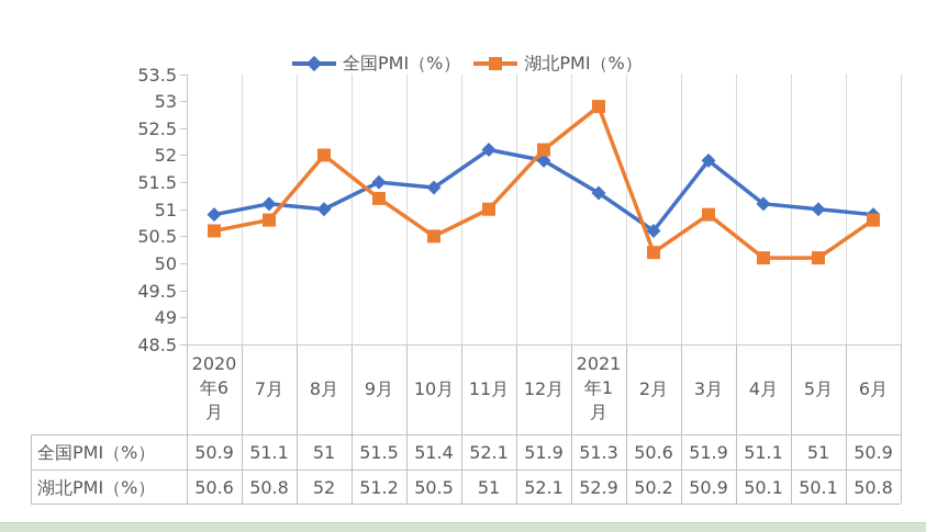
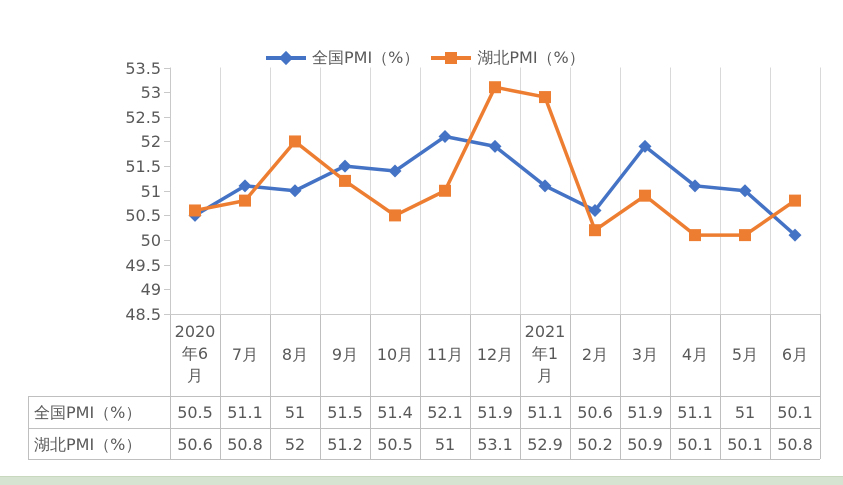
全国PMI（%）/2020年6月: 50.9 -> 50.5
湖北PMI（%）/12月: 52.1 -> 53.1
全国PMI（%）/2021年1月: 51.3 -> 51.1
全国PMI（%）/6月: 50.9 -> 50.1
